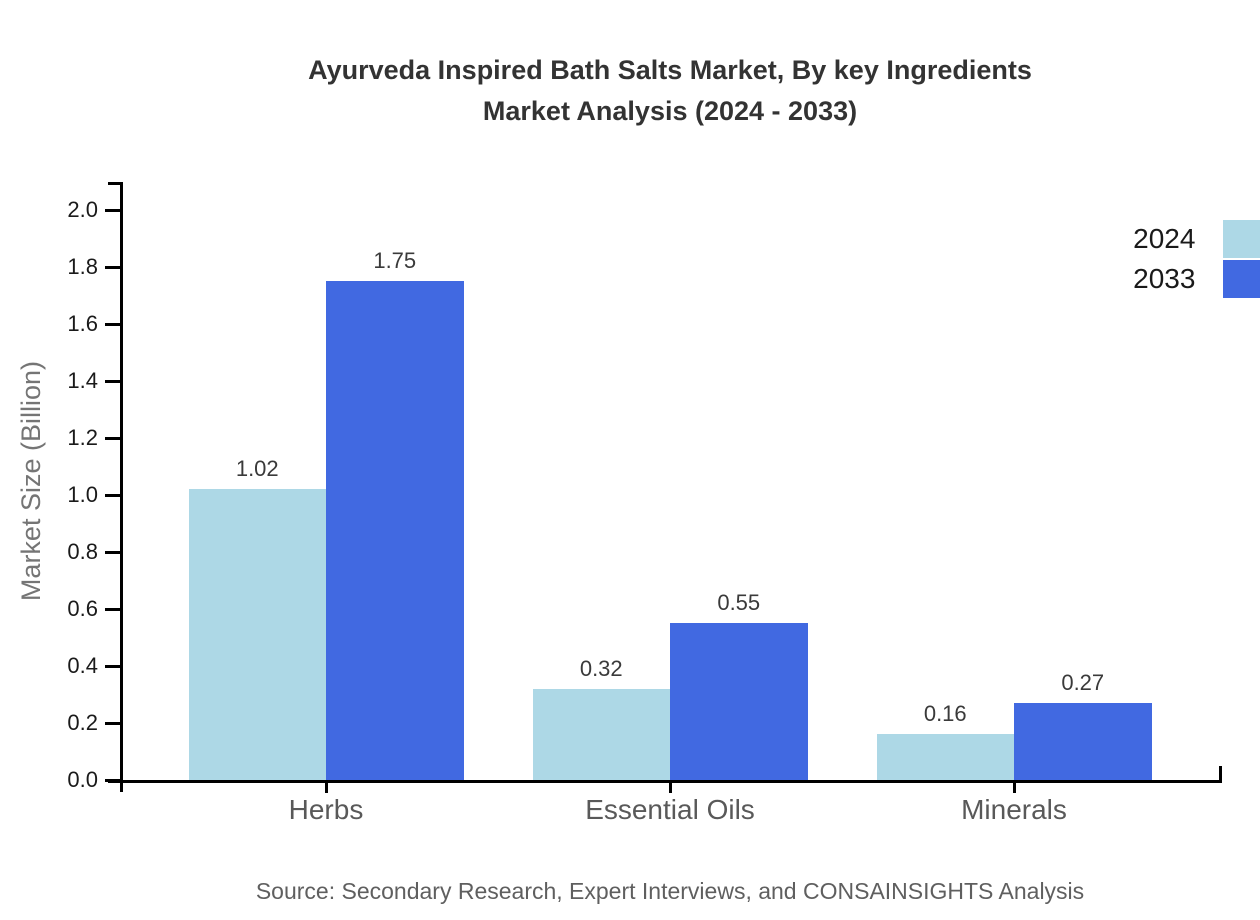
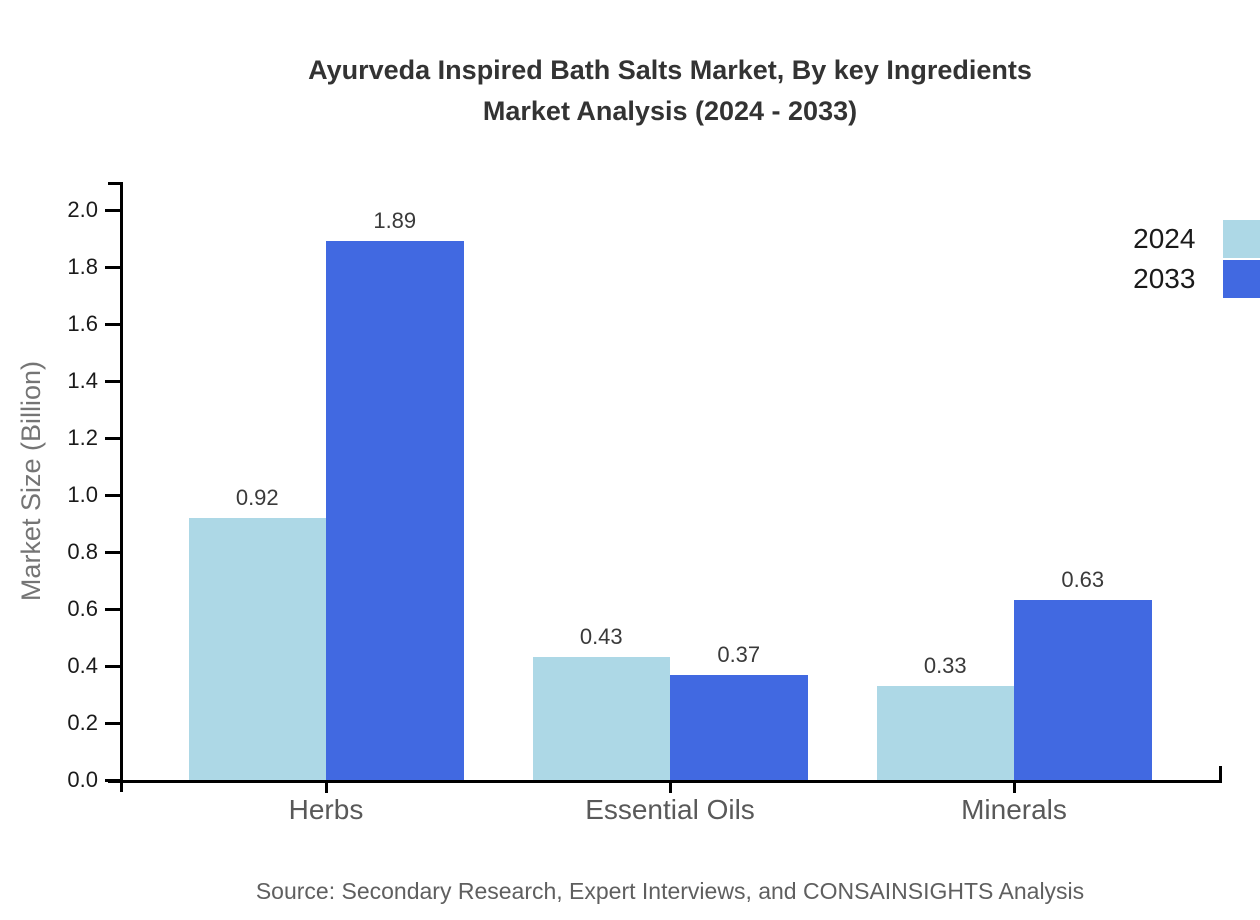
2024/Herbs: 1.02 -> 0.92
2033/Herbs: 1.75 -> 1.89
2024/Essential Oils: 0.32 -> 0.43
2033/Essential Oils: 0.55 -> 0.37
2024/Minerals: 0.16 -> 0.33
2033/Minerals: 0.27 -> 0.63
